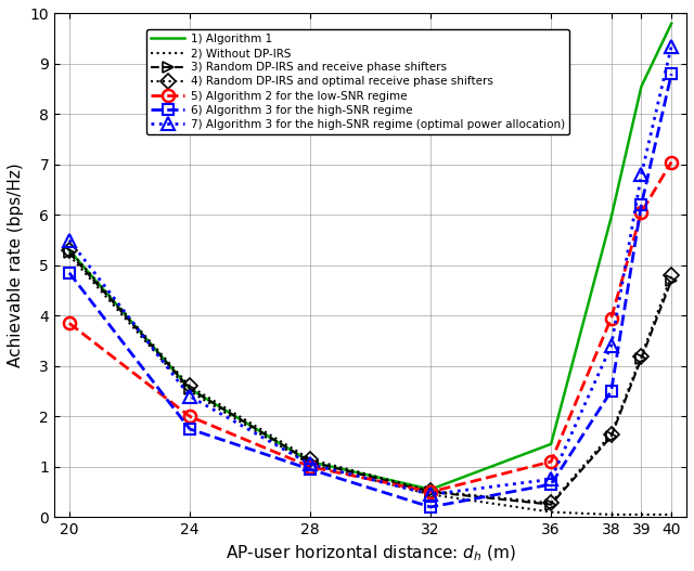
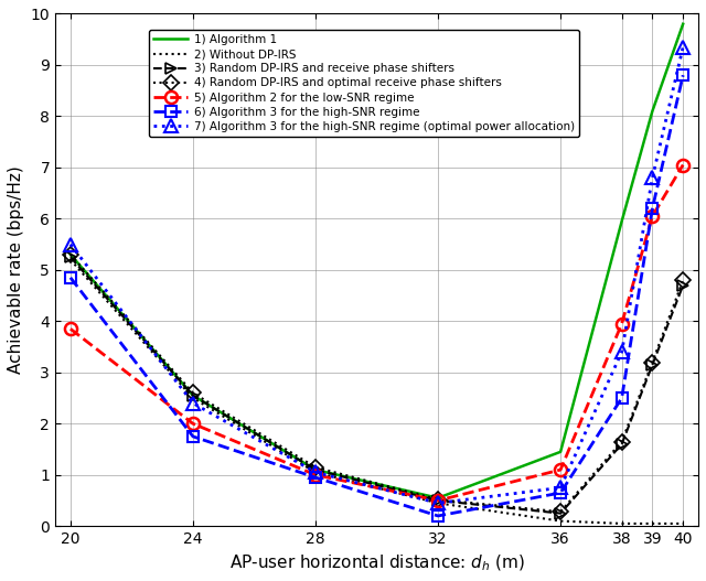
1) Algorithm 1/39: 8.55 -> 8.10
